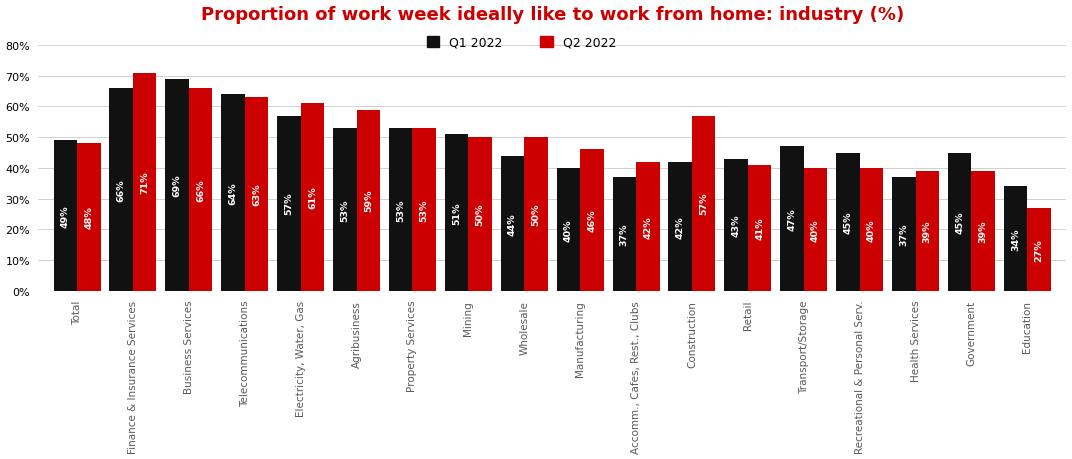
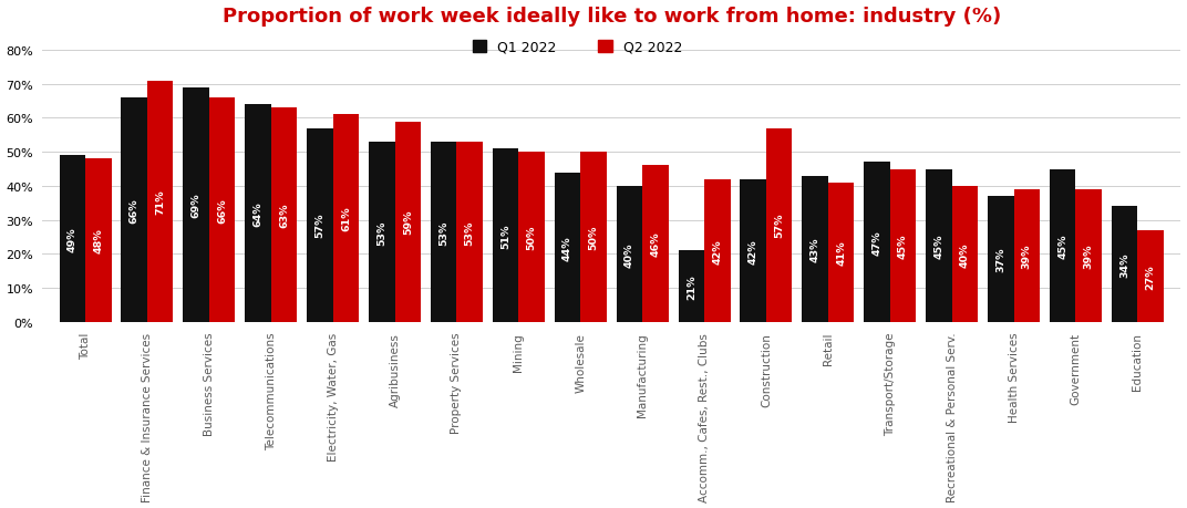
Q1 2022/Accomm., Cafes, Rest., Clubs: 37% -> 21%
Q2 2022/Transport/Storage: 40% -> 45%
